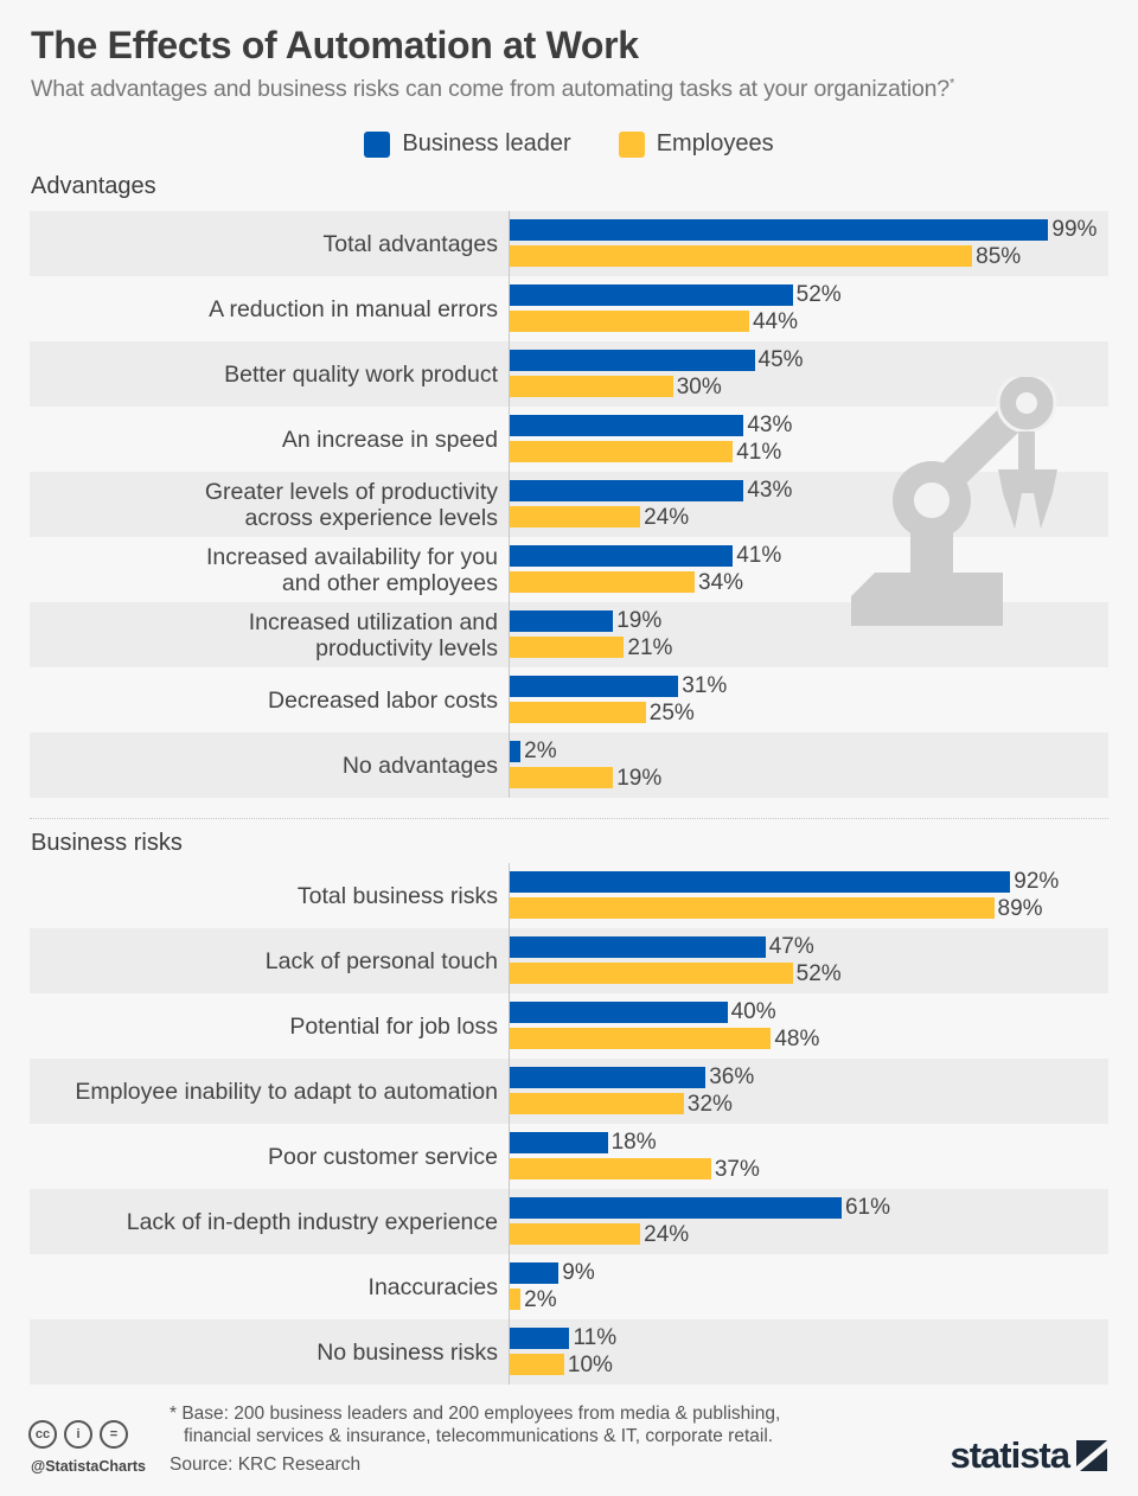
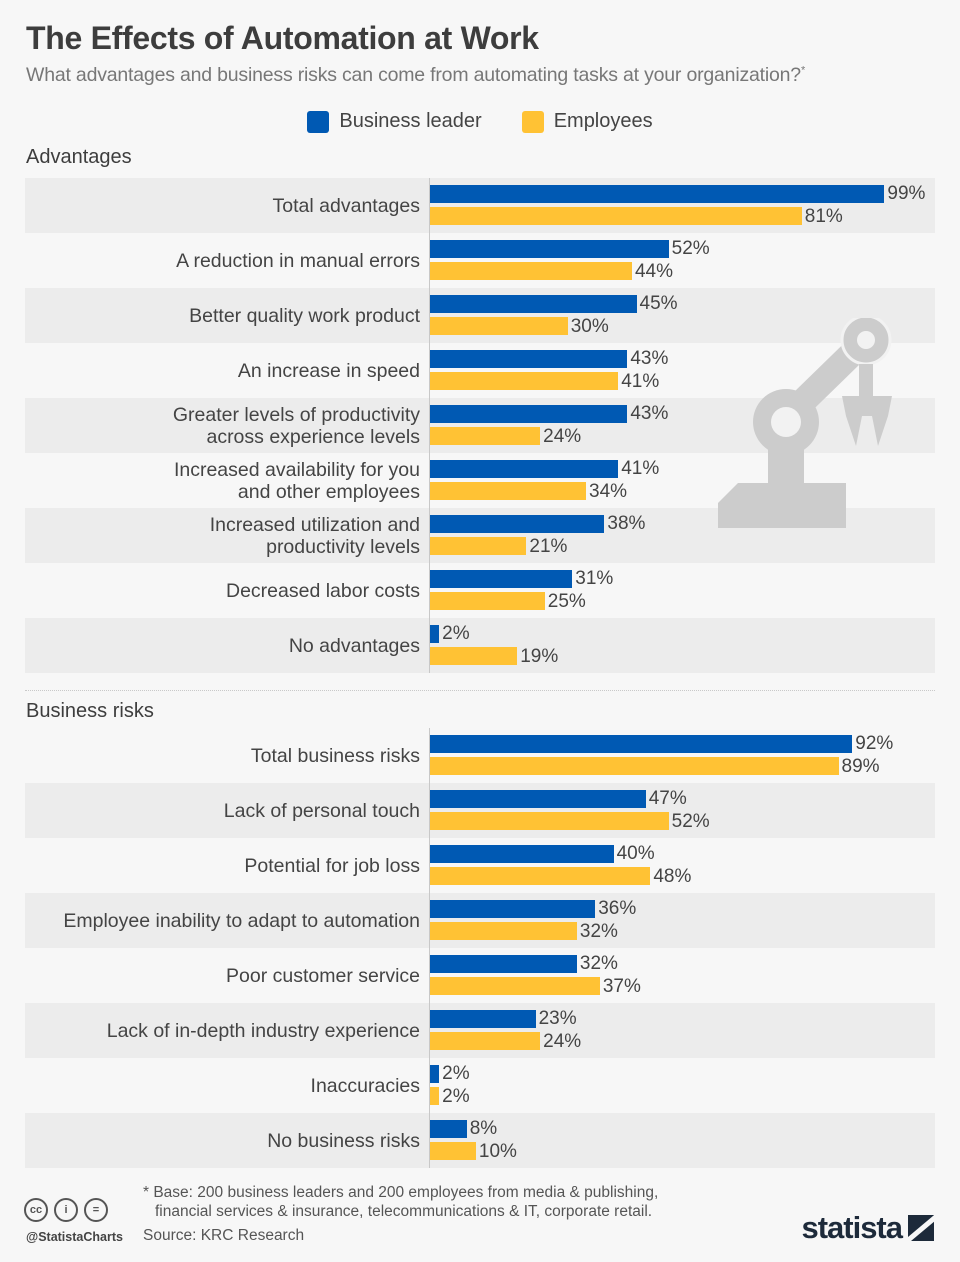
Advantages/Employees/Total advantages: 85% -> 81%
Advantages/Business leader/Increased utilization and productivity levels: 19% -> 38%
Business risks/Business leader/Poor customer service: 18% -> 32%
Business risks/Business leader/Lack of in-depth industry experience: 61% -> 23%
Business risks/Business leader/Inaccuracies: 9% -> 2%
Business risks/Business leader/No business risks: 11% -> 8%
